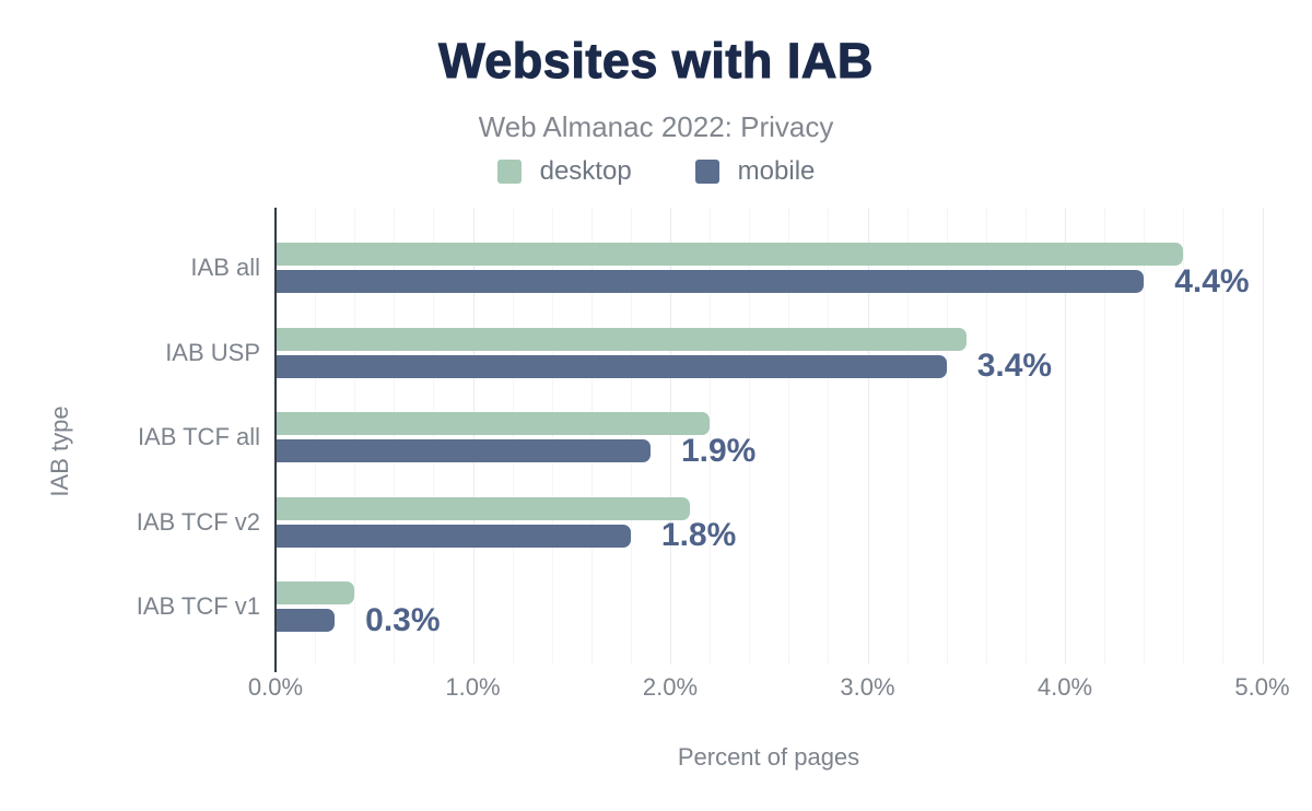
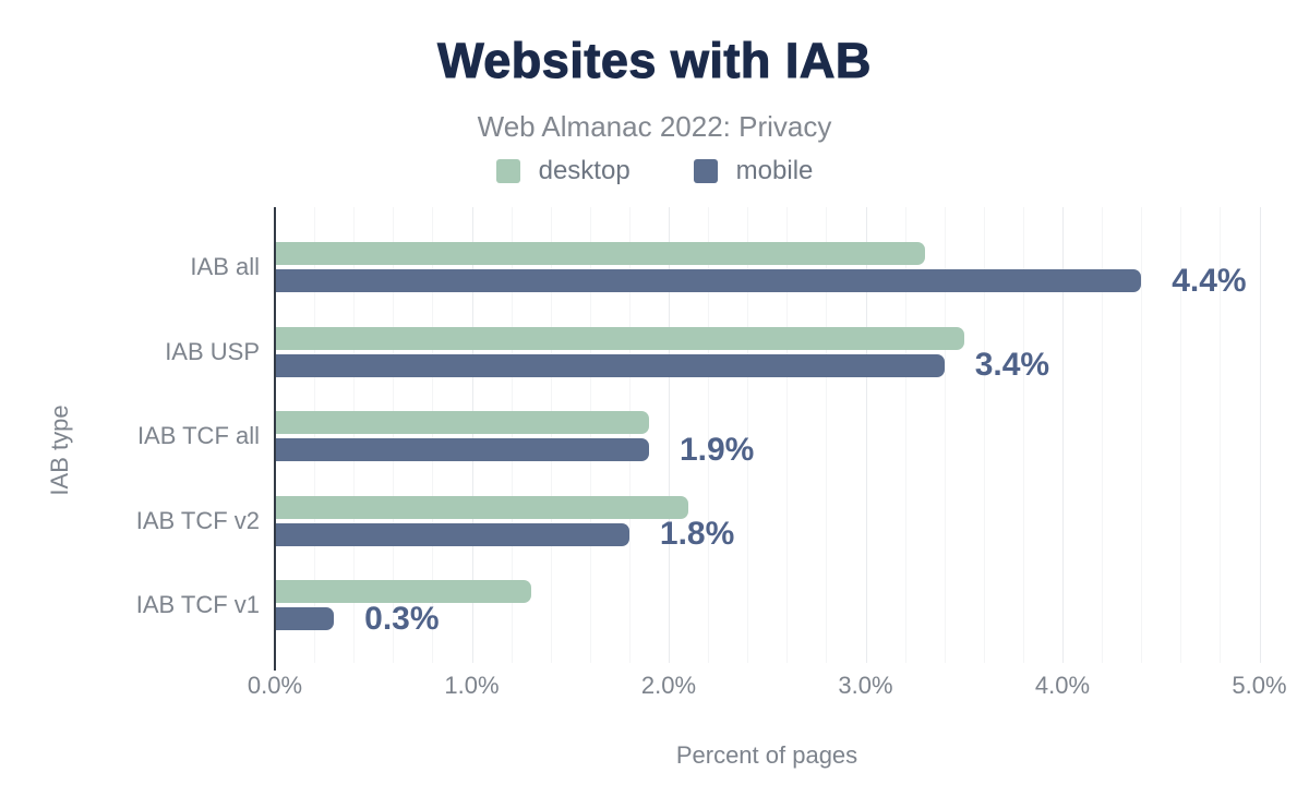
desktop/IAB all: 4.6% -> 3.3%
desktop/IAB TCF all: 2.2% -> 1.9%
desktop/IAB TCF v1: 0.4% -> 1.3%
